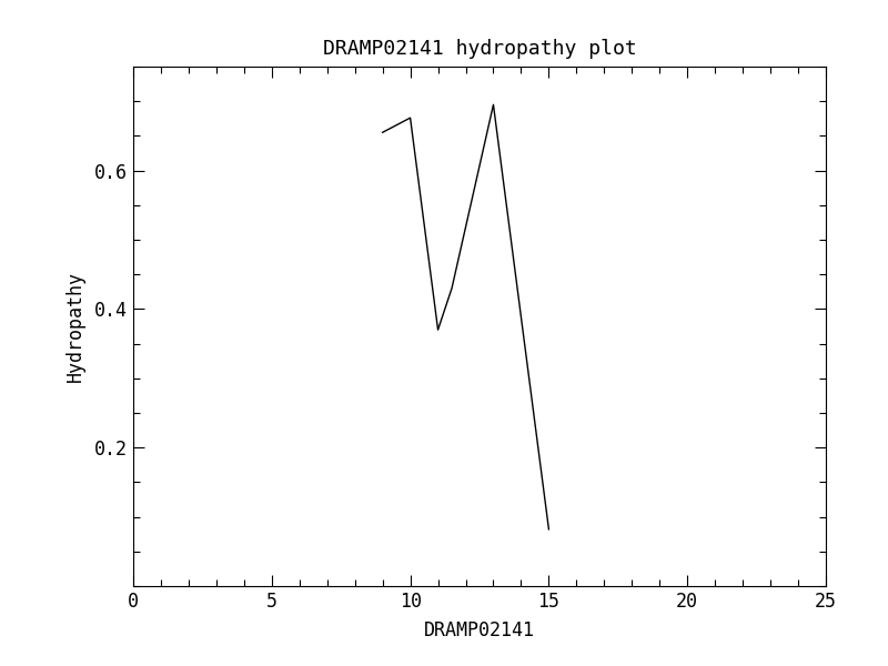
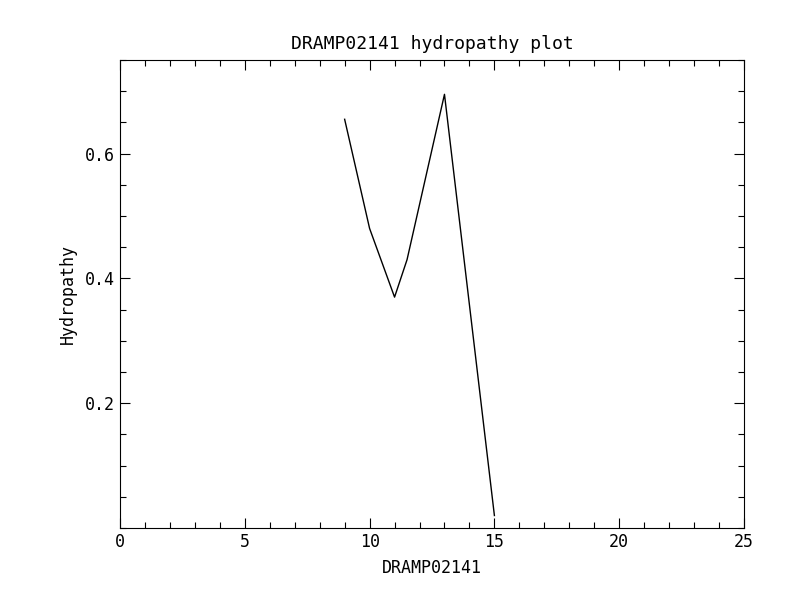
10: 0.676 -> 0.480
15: 0.082 -> 0.020
